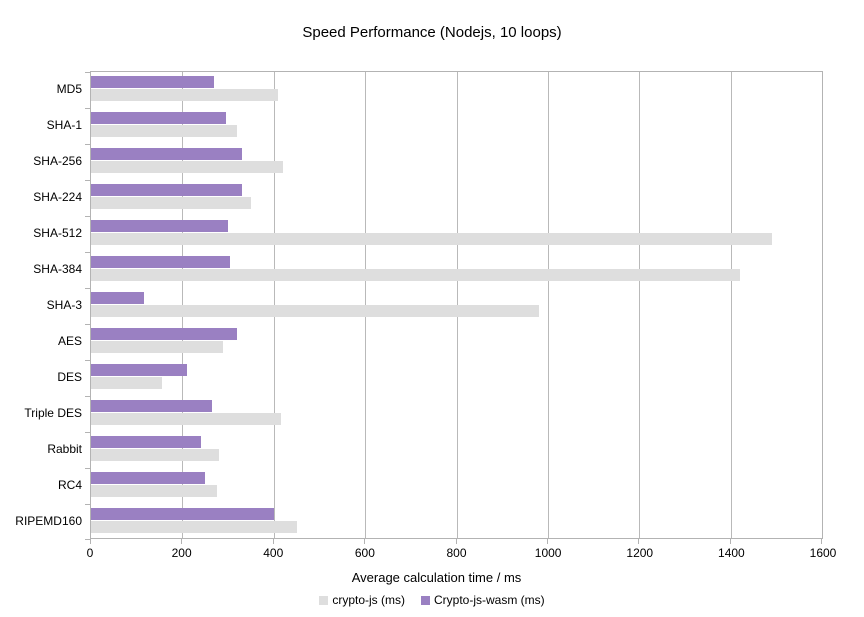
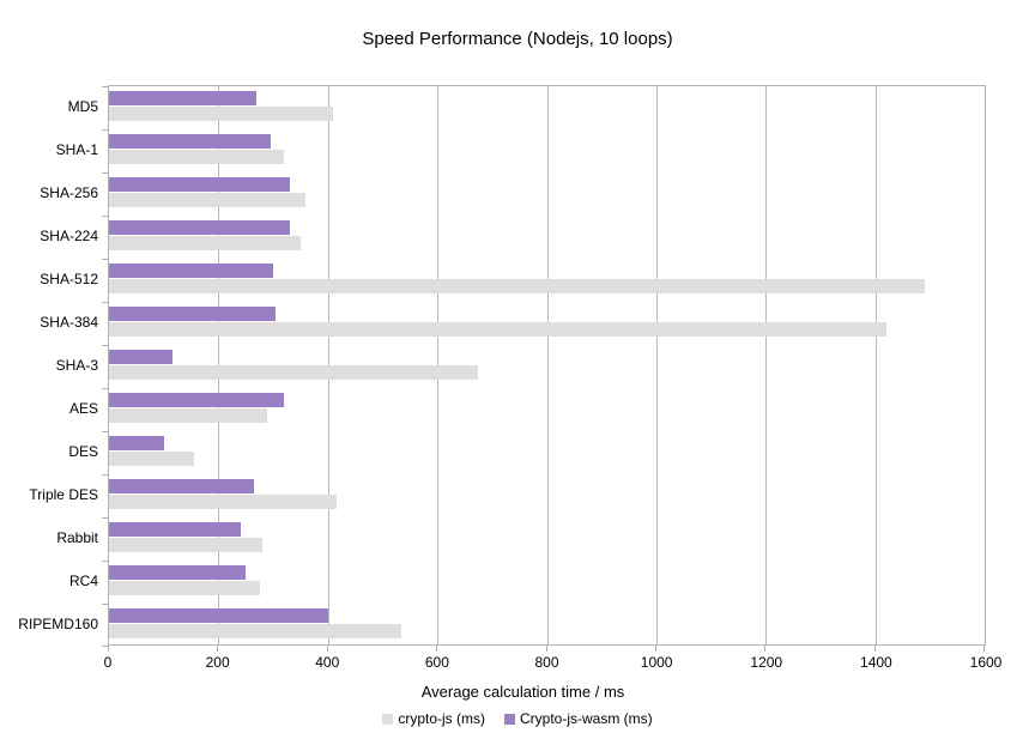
crypto-js (ms)/SHA-256: 420 -> 360
crypto-js (ms)/SHA-3: 980 -> 680
Crypto-js-wasm (ms)/DES: 210 -> 100
crypto-js (ms)/RIPEMD160: 450 -> 540
